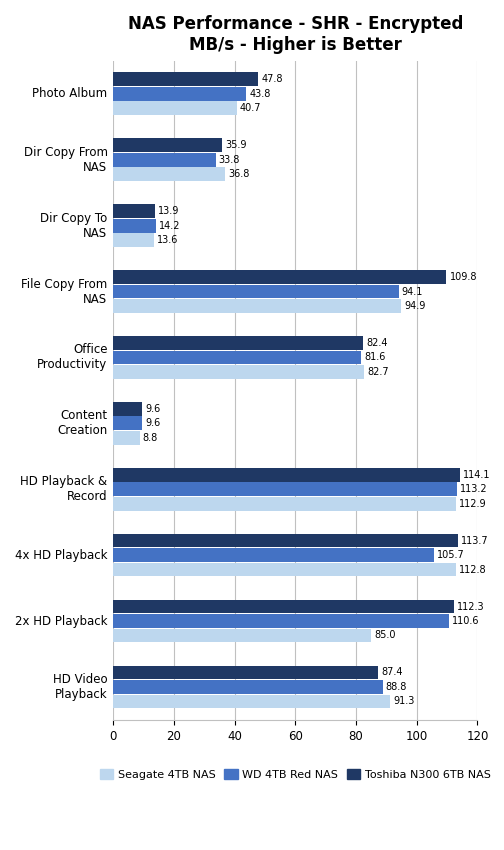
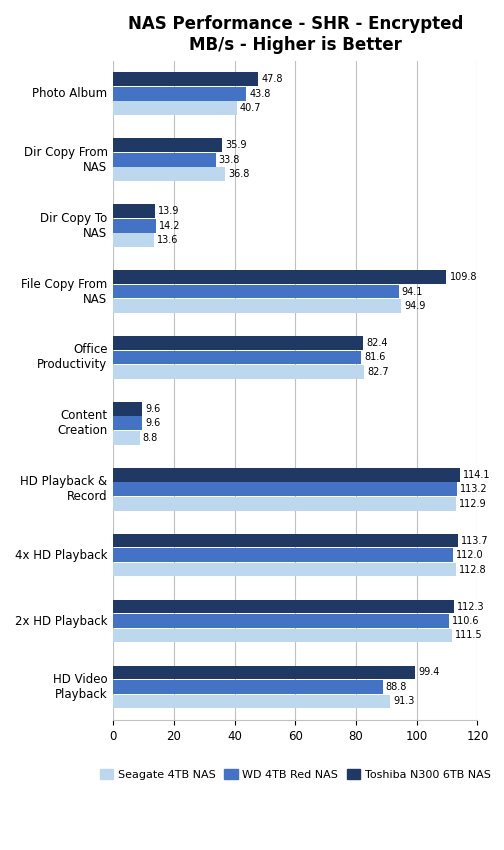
WD 4TB Red NAS/4x HD Playback: 105.7 -> 112.0
Seagate 4TB NAS/2x HD Playback: 85.0 -> 111.5
Toshiba N300 6TB NAS/HD Video Playback: 87.4 -> 99.4
